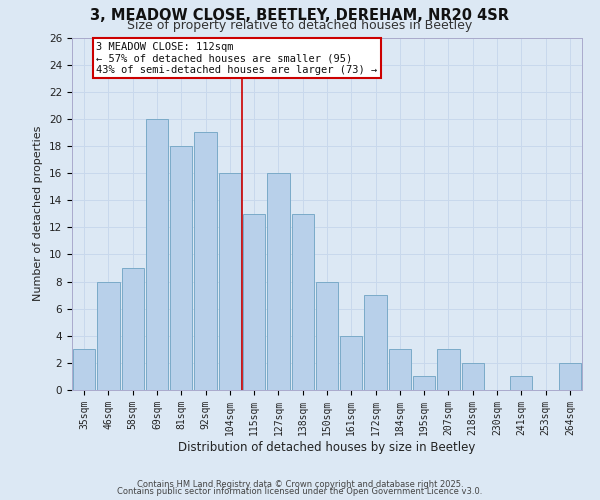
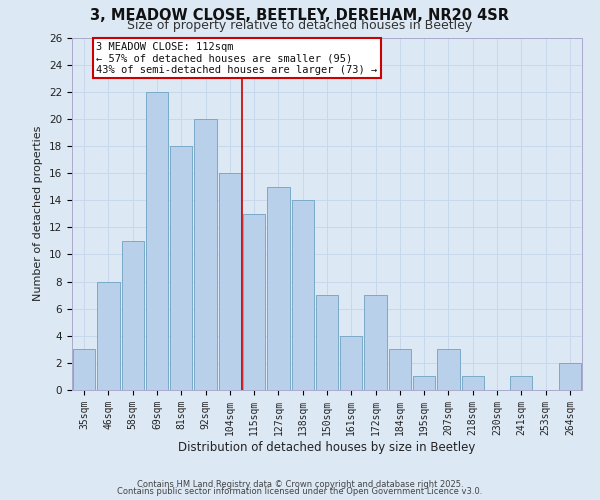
58sqm: 9 -> 11
69sqm: 20 -> 22
92sqm: 19 -> 20
127sqm: 16 -> 15
138sqm: 13 -> 14
150sqm: 8 -> 7
218sqm: 2 -> 1
